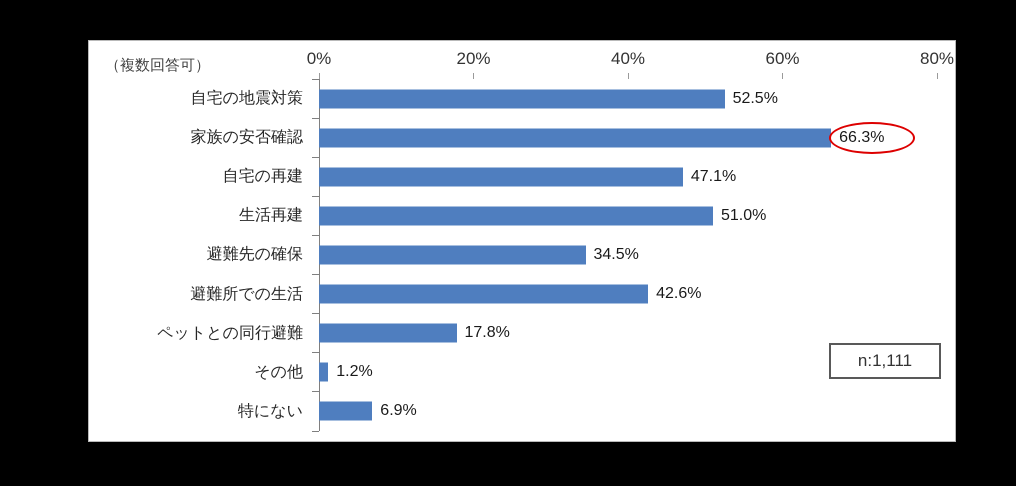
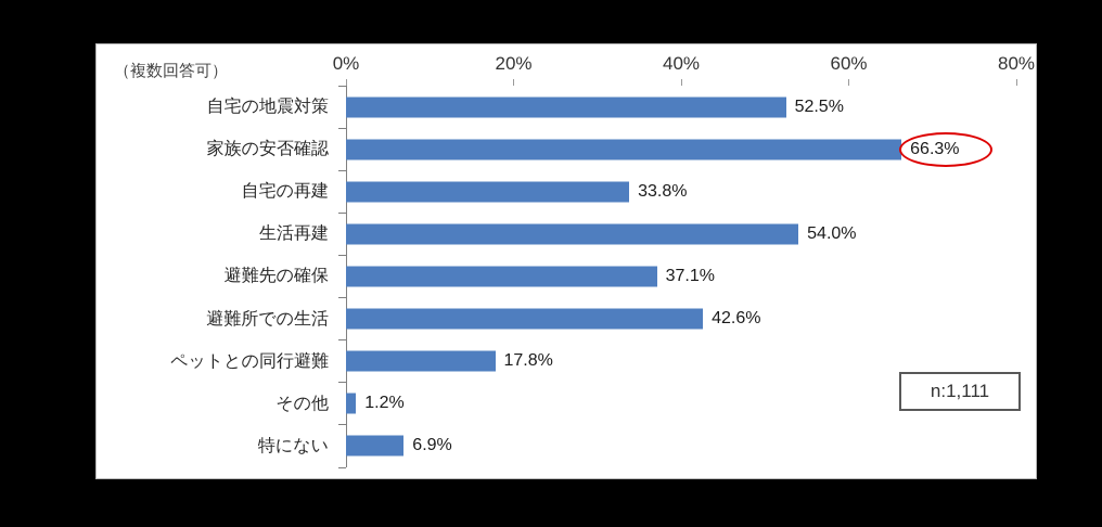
自宅の再建: 47.1% -> 33.8%
生活再建: 51.0% -> 54.0%
避難先の確保: 34.5% -> 37.1%
